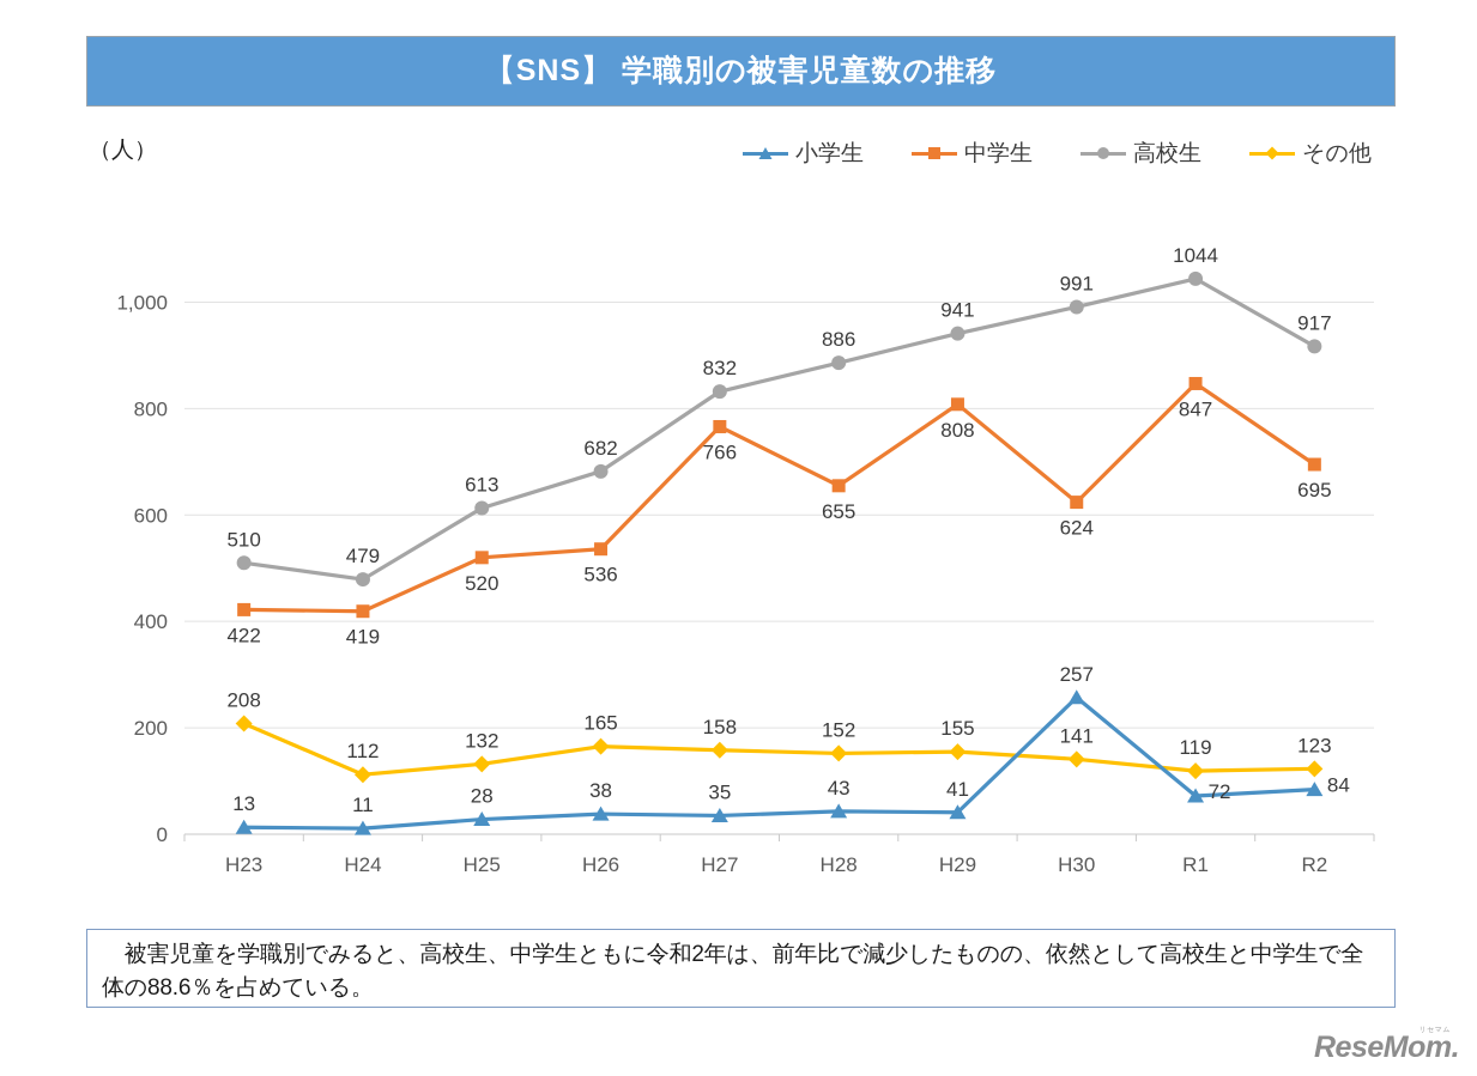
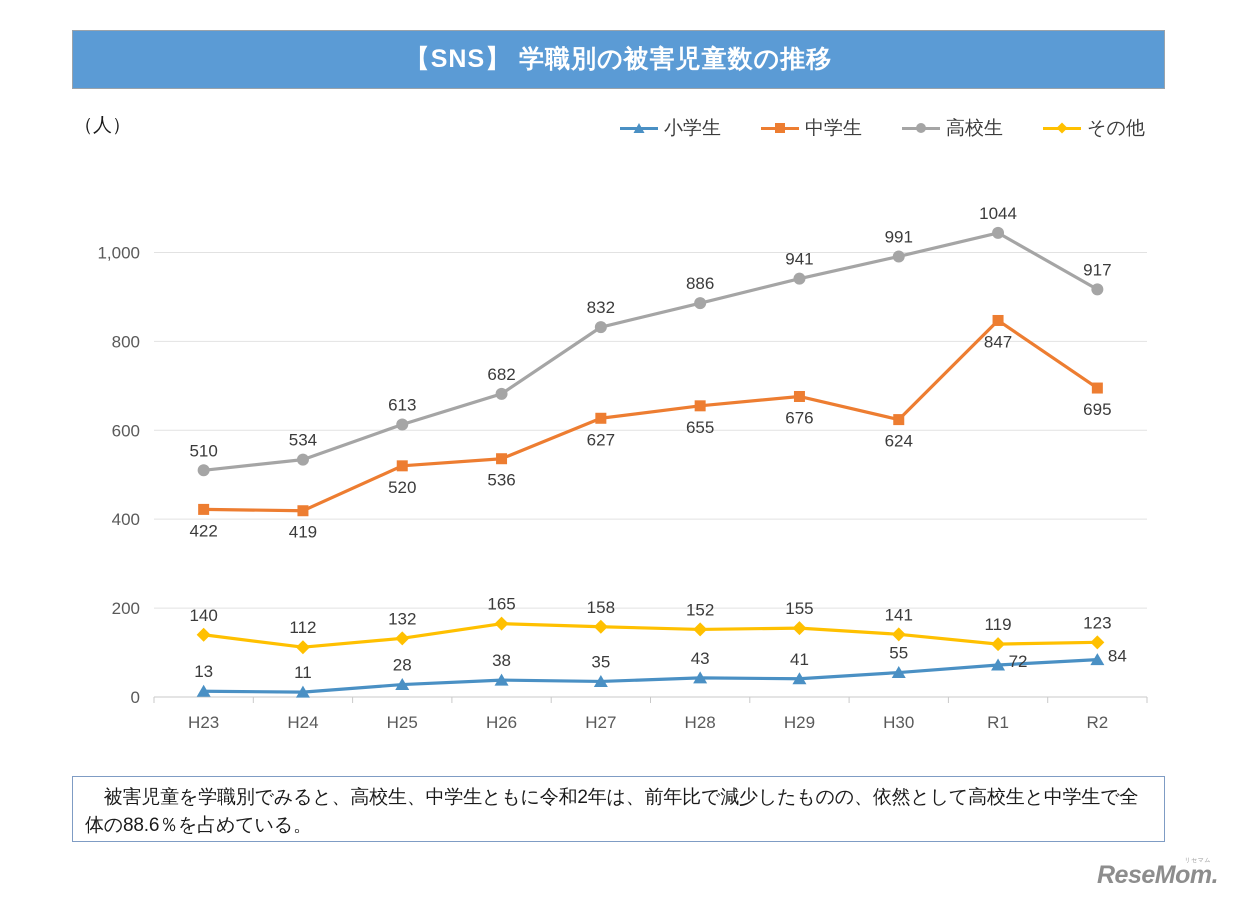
その他/H23: 208 -> 140
高校生/H24: 479 -> 534
中学生/H27: 766 -> 627
中学生/H29: 808 -> 676
小学生/H30: 257 -> 55
